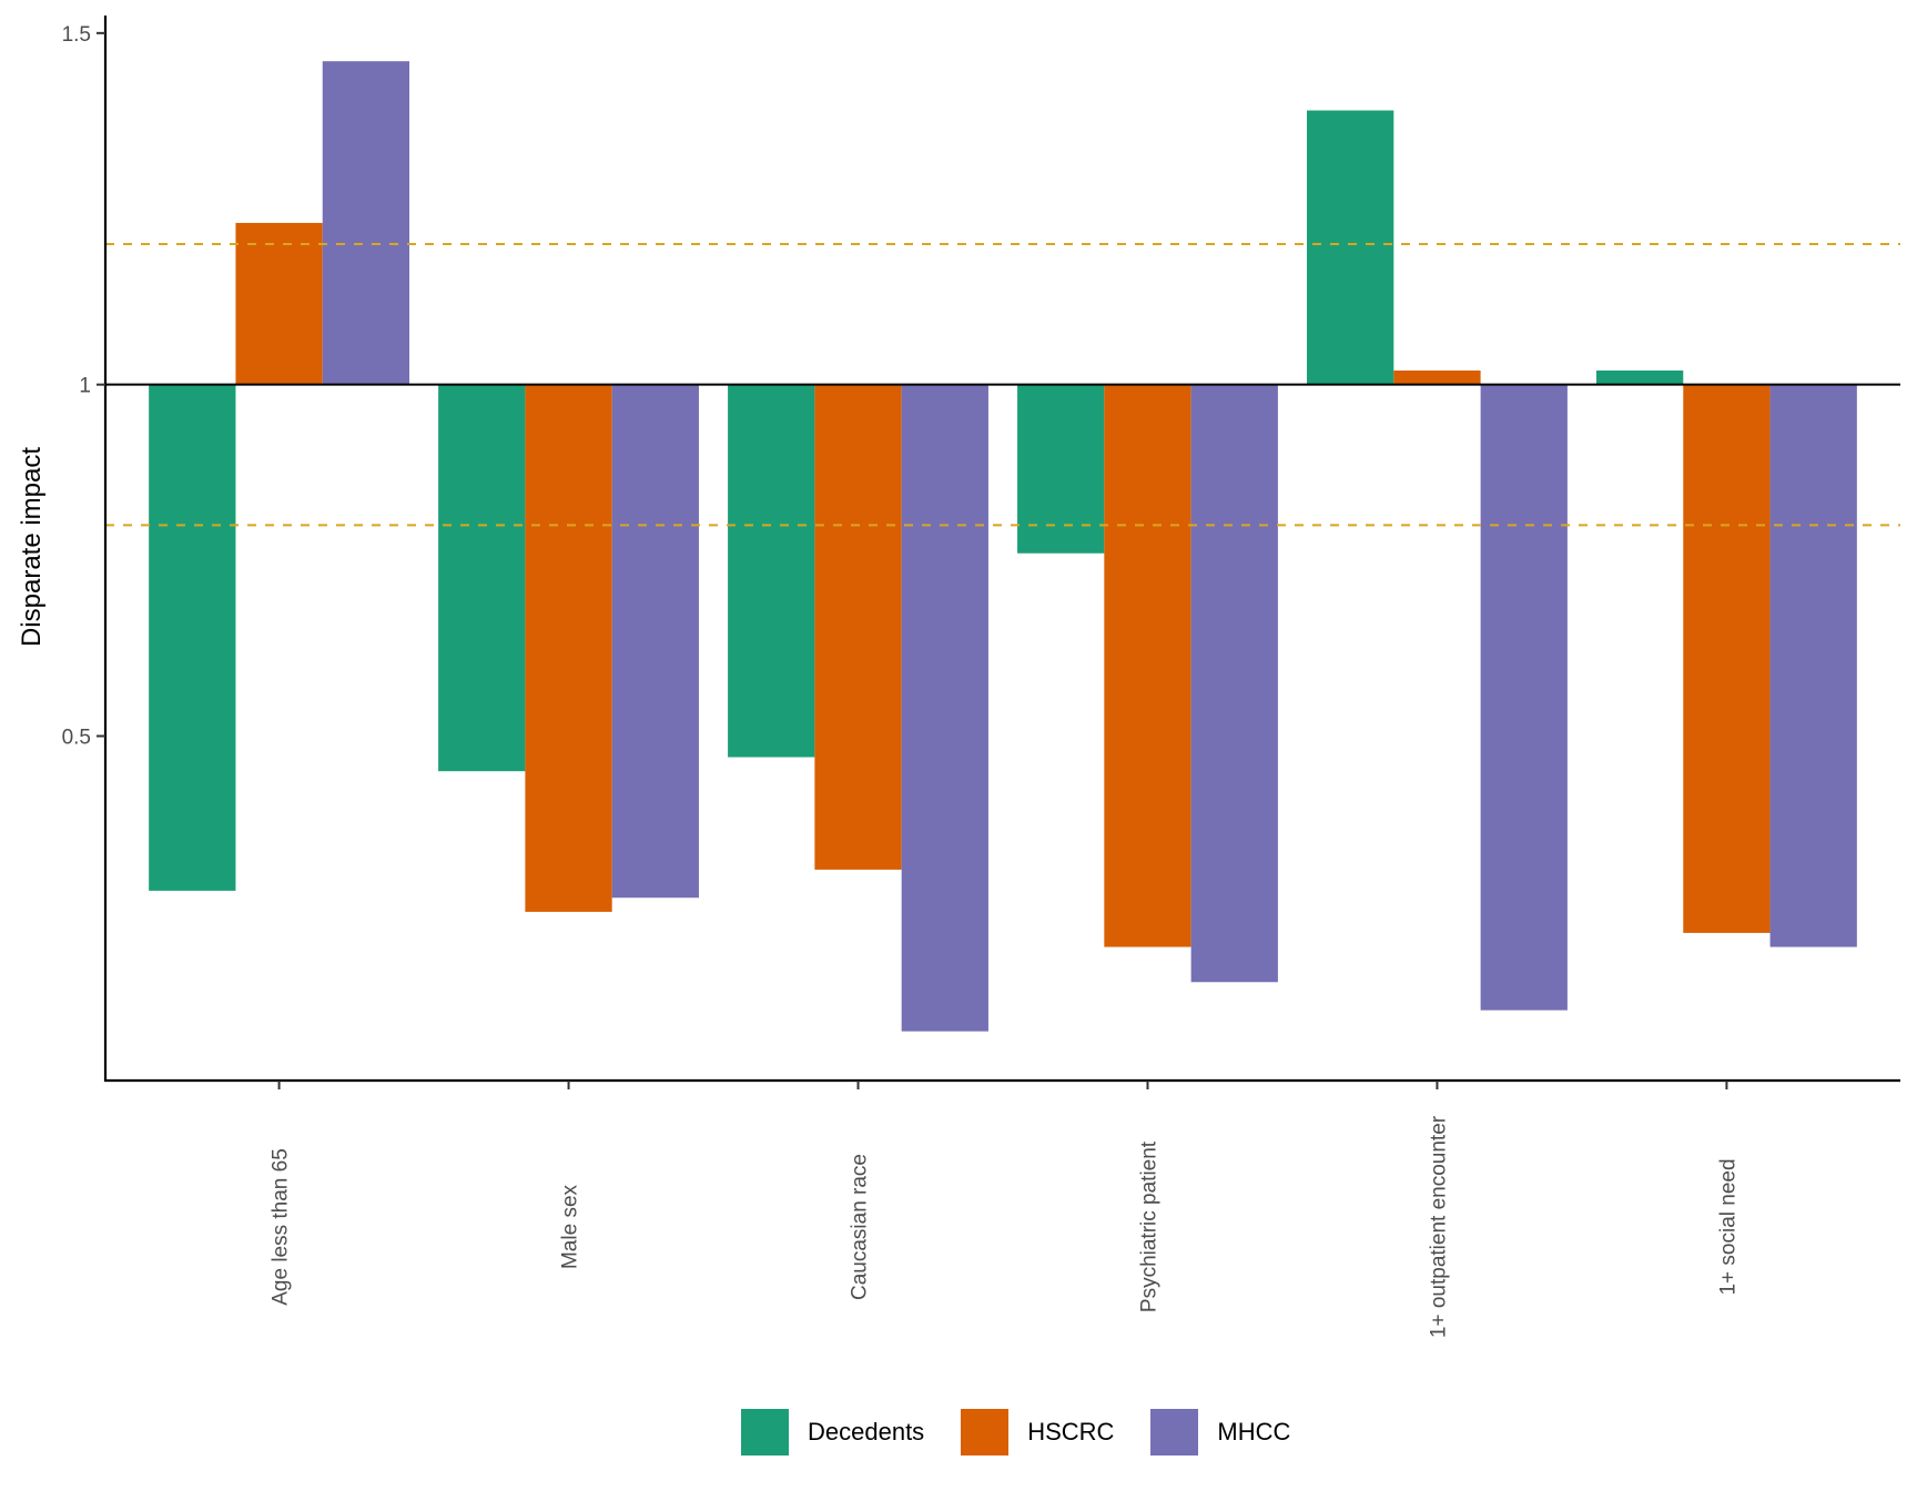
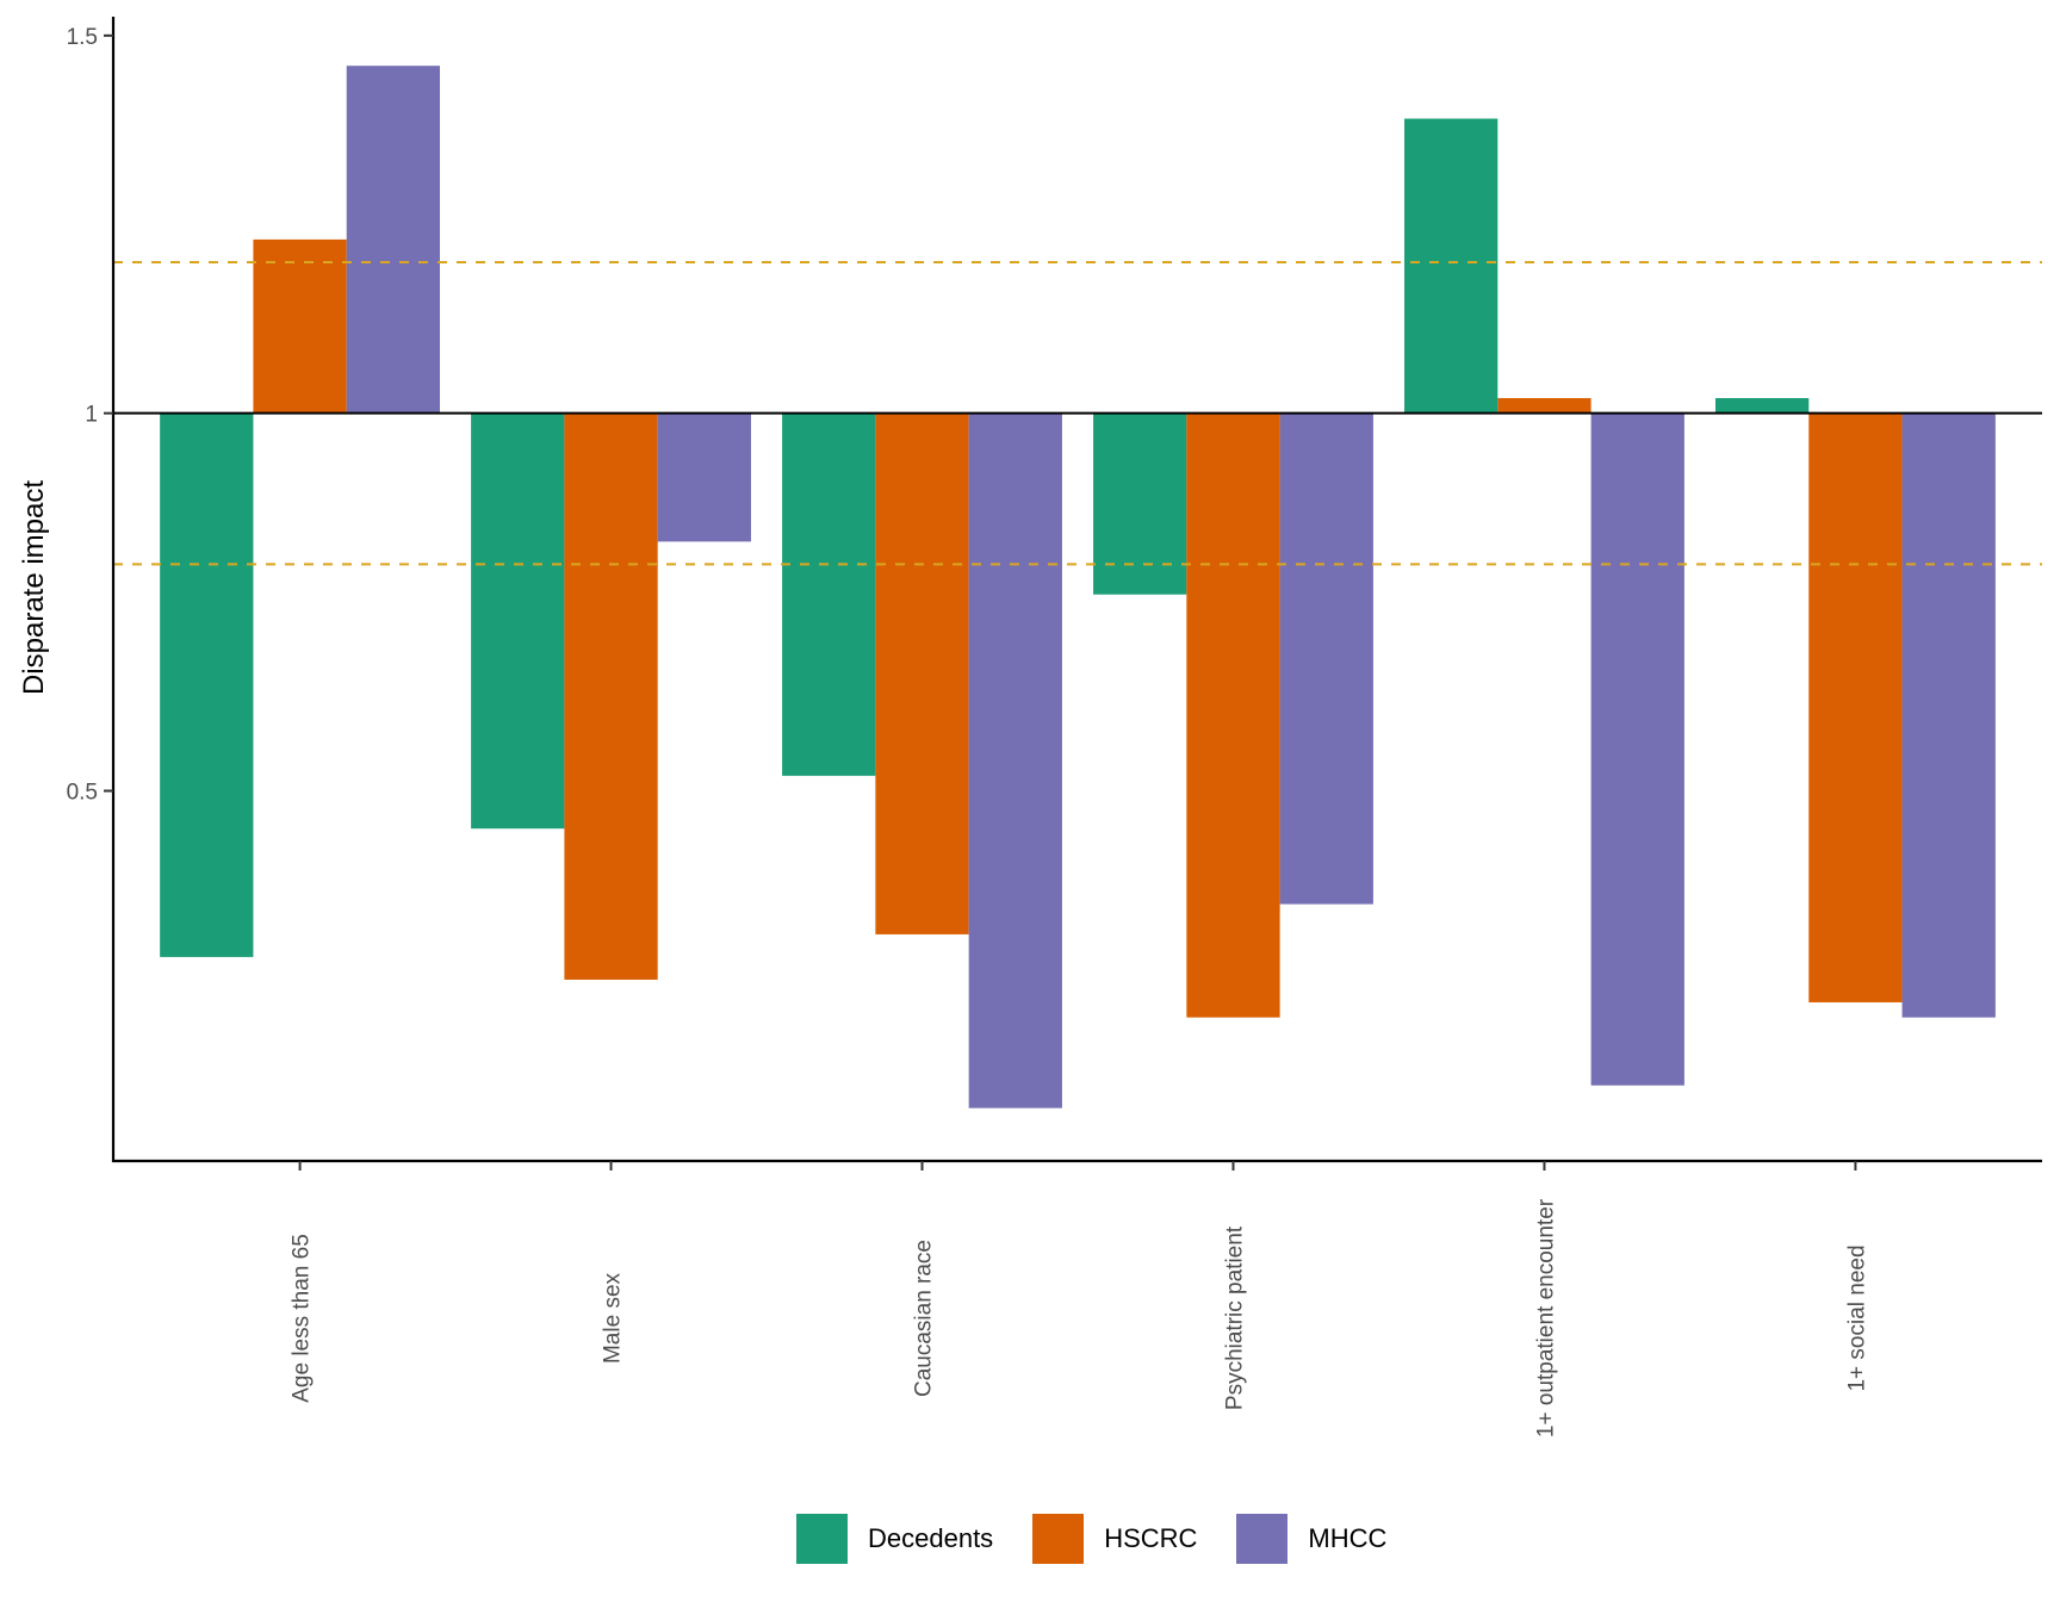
MHCC/Male sex: 0.27 -> 0.83
Decedents/Caucasian race: 0.47 -> 0.52
MHCC/Psychiatric patient: 0.15 -> 0.35
